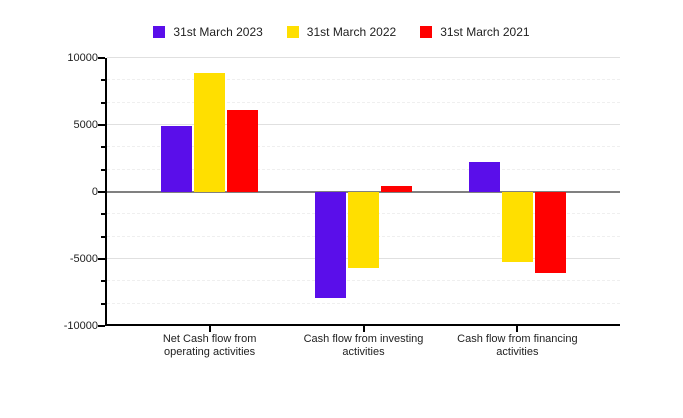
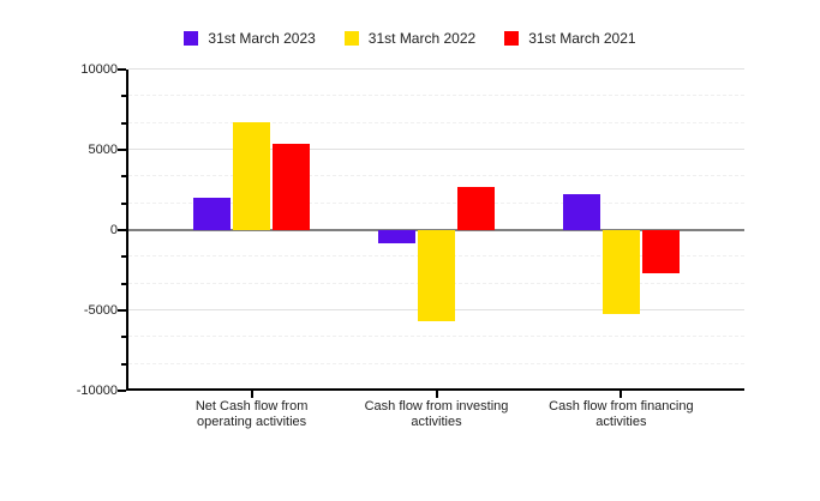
31st March 2023/Net Cash flow from operating activities: 4900 -> 2000
31st March 2022/Net Cash flow from operating activities: 8900 -> 6700
31st March 2021/Net Cash flow from operating activities: 6200 -> 5400
31st March 2023/Cash flow from investing activities: -7900 -> -800
31st March 2021/Cash flow from investing activities: 400 -> 2700
31st March 2021/Cash flow from financing activities: -6000 -> -2700
